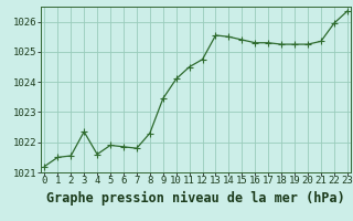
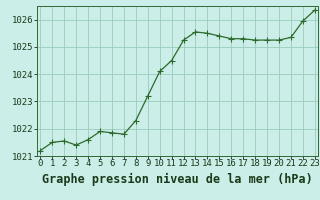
3: 1022.35 -> 1021.40
9: 1023.45 -> 1023.20
12: 1024.75 -> 1025.25
